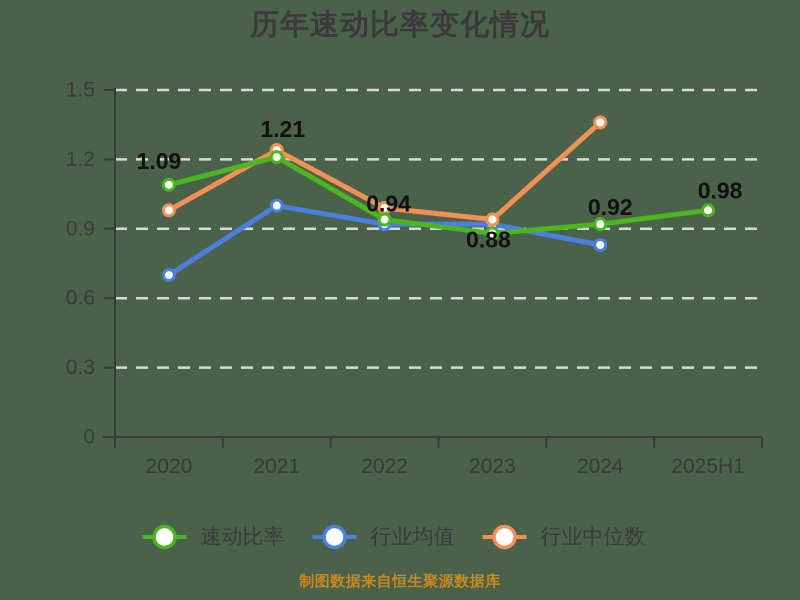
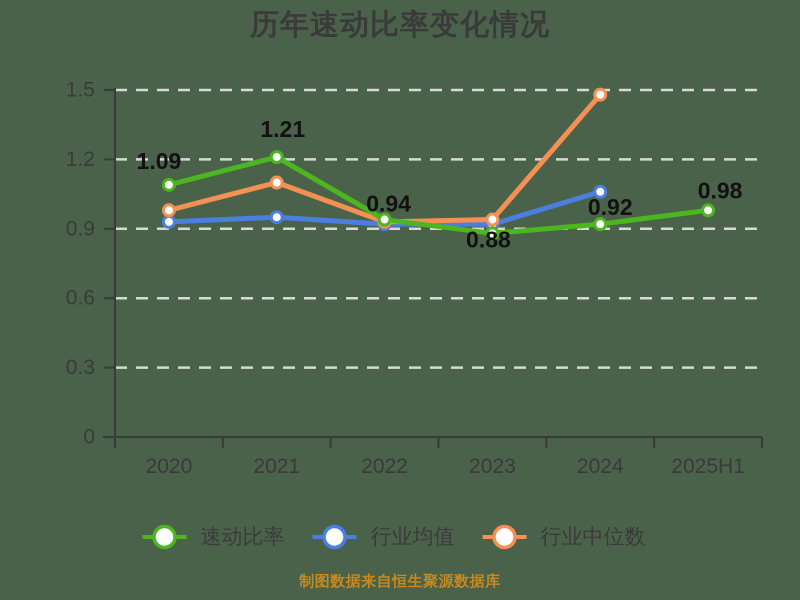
行业均值/2020: 0.70 -> 0.93
行业均值/2021: 1.00 -> 0.95
行业中位数/2021: 1.24 -> 1.10
行业中位数/2022: 0.99 -> 0.93
行业均值/2024: 0.83 -> 1.06
行业中位数/2024: 1.36 -> 1.48
